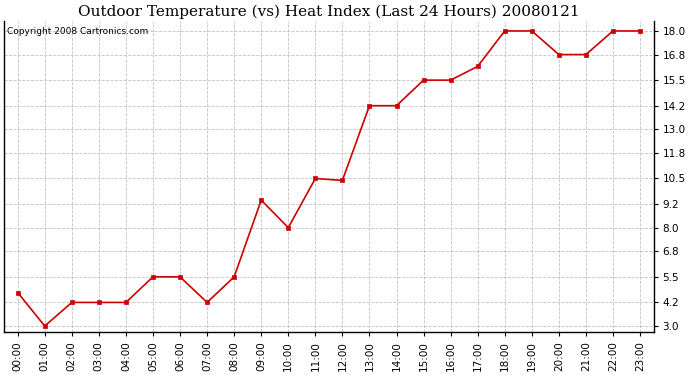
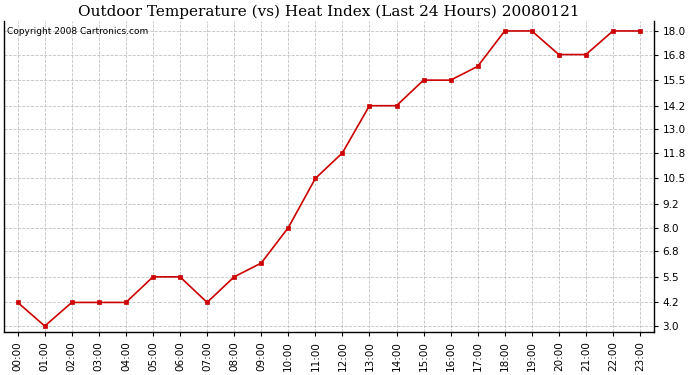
00:00: 4.7 -> 4.2
09:00: 9.4 -> 6.2
12:00: 10.4 -> 11.8
